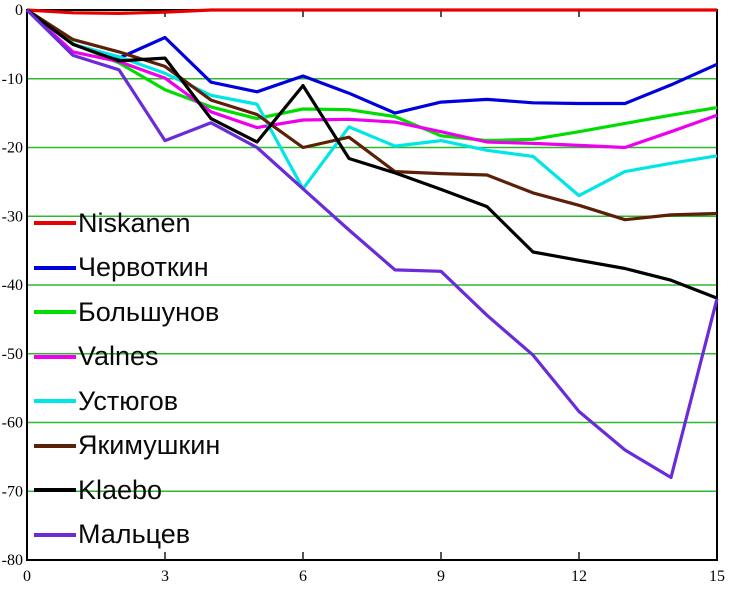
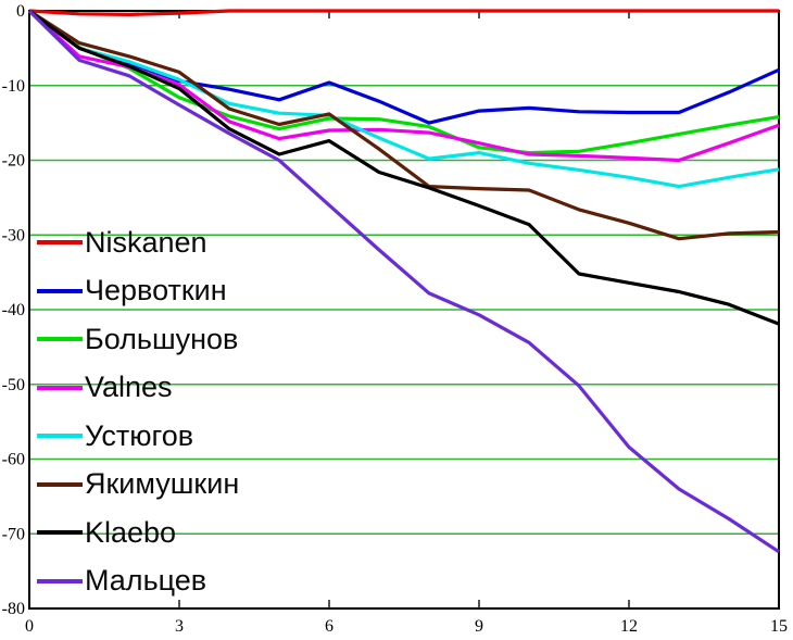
Червоткин/3: -4 -> -9
Klaebo/3: -7 -> -10
Мальцев/3: -19 -> -13
Устюгов/6: -26 -> -14
Якимушкин/6: -20 -> -14
Klaebo/6: -11 -> -17
Мальцев/9: -38 -> -41
Устюгов/12: -27 -> -22
Мальцев/15: -42 -> -72
